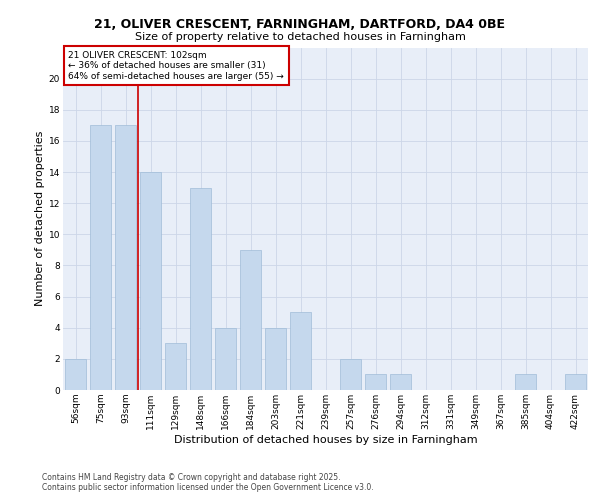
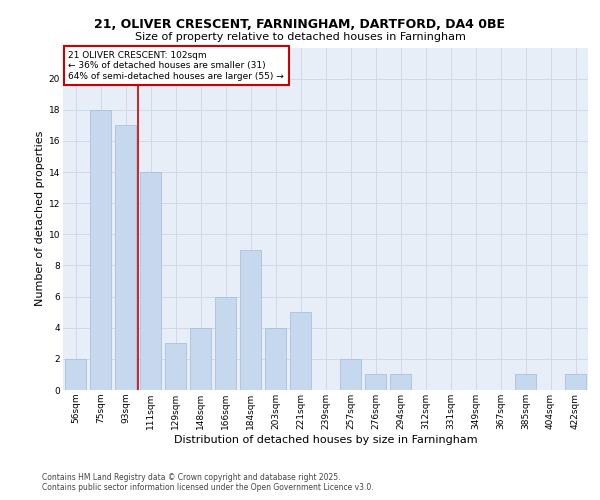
75sqm: 17 -> 18
148sqm: 13 -> 4
166sqm: 4 -> 6
